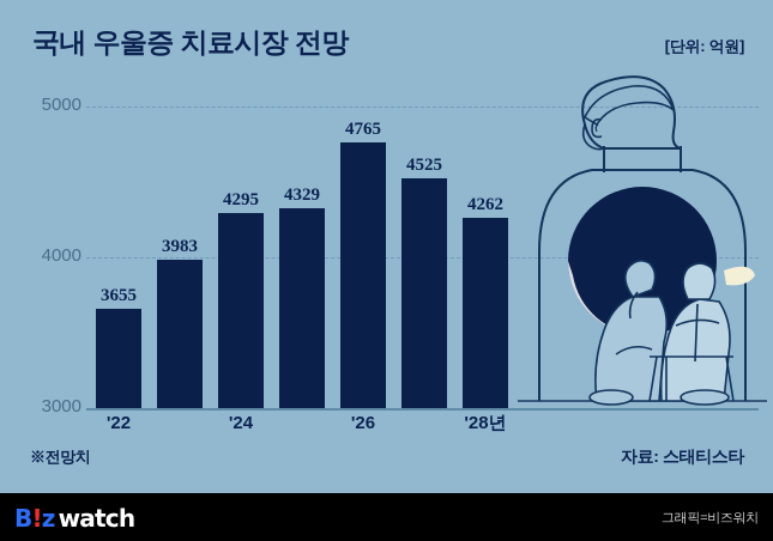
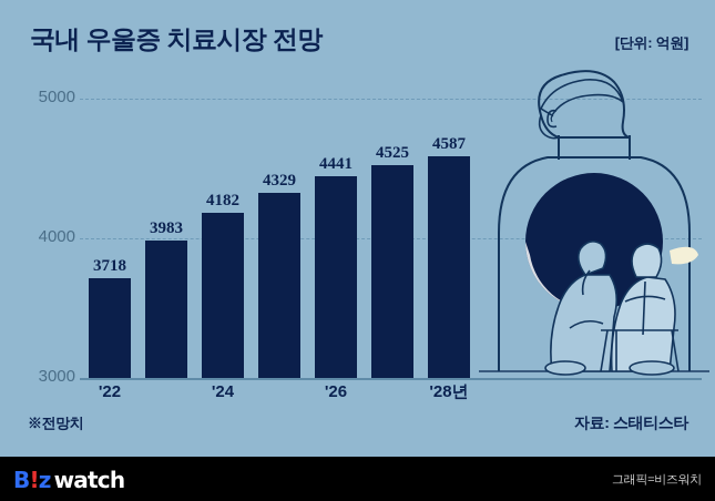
'22: 3655 -> 3718
'24: 4295 -> 4182
'26: 4765 -> 4441
'28년: 4262 -> 4587
